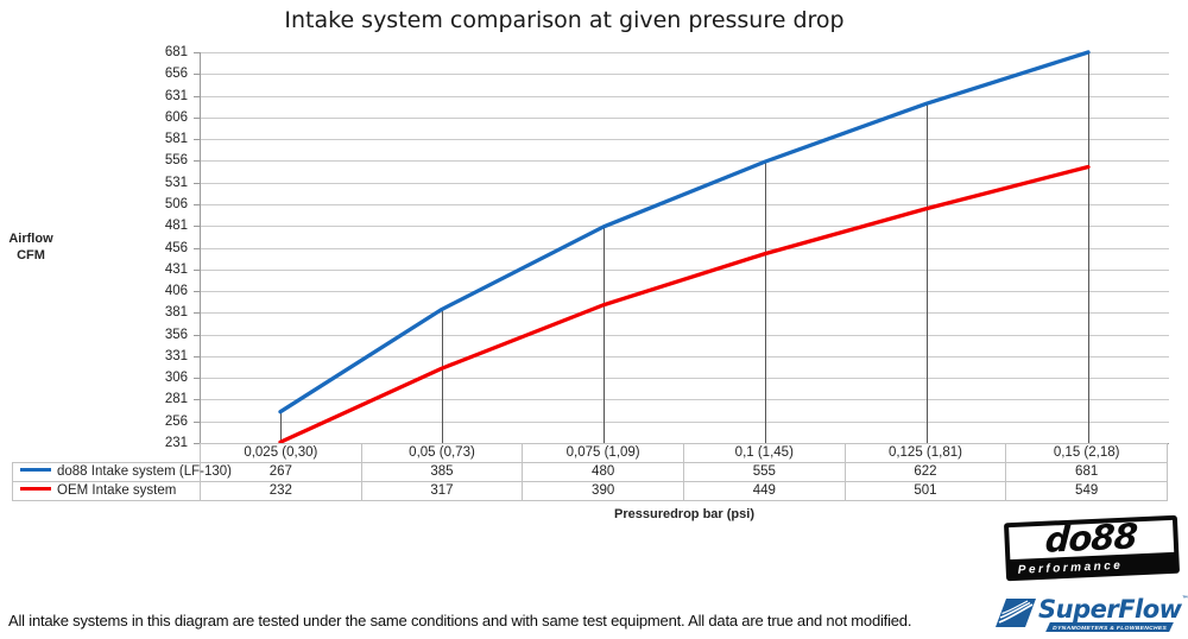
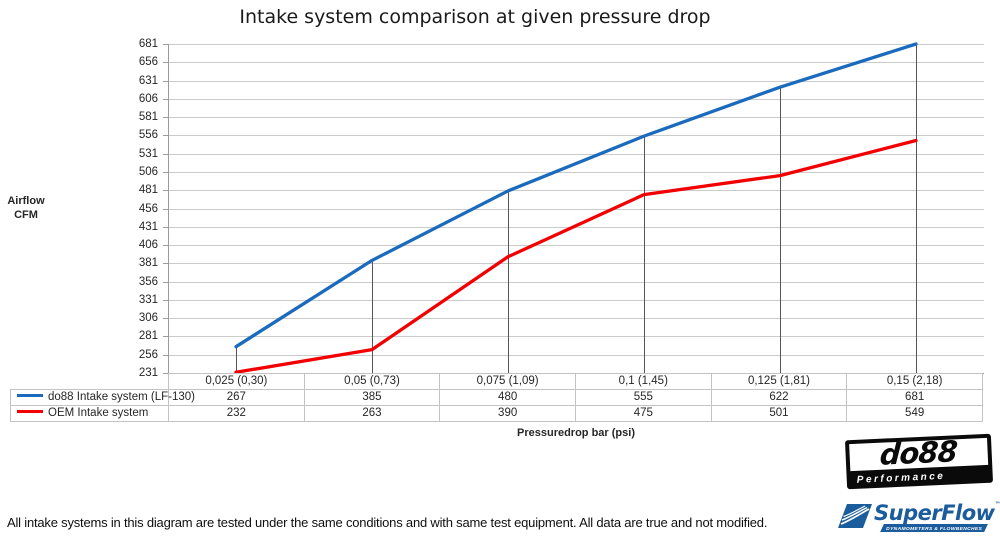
OEM Intake system/0,05 (0,73): 317 -> 263
OEM Intake system/0,1 (1,45): 449 -> 475
